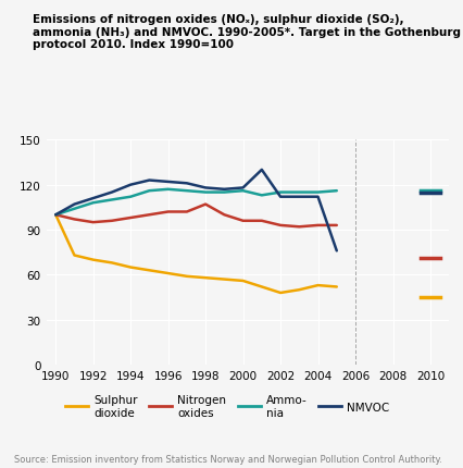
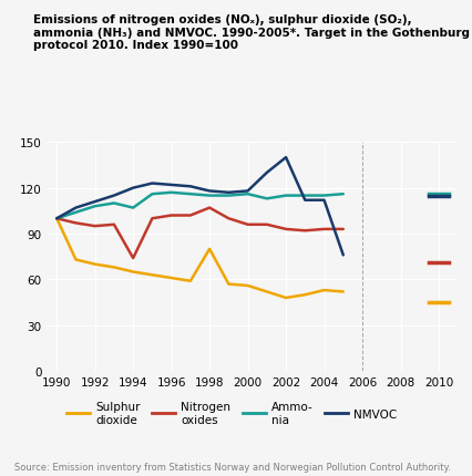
Nitrogen oxides/1994: 98 -> 74
Ammo- nia/1994: 112 -> 107
Sulphur dioxide/1998: 58 -> 80
NMVOC/2002: 112 -> 140
